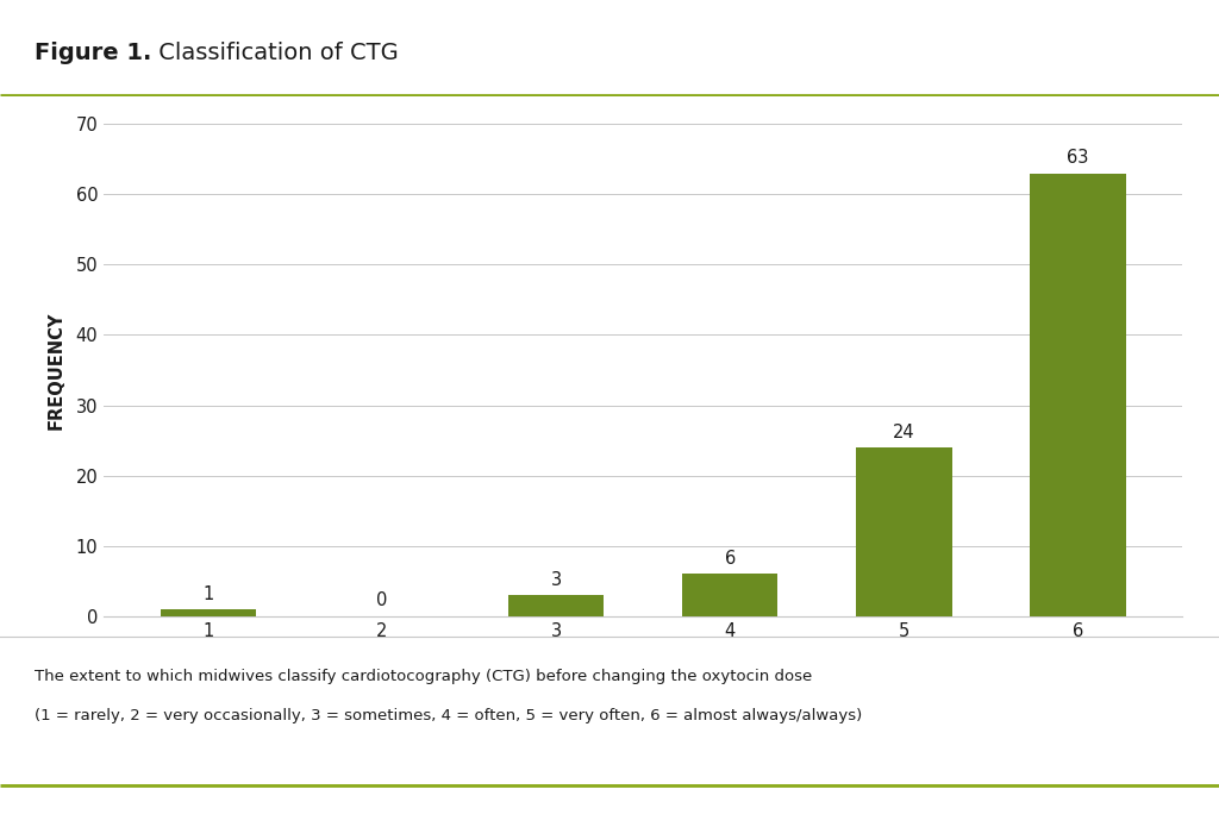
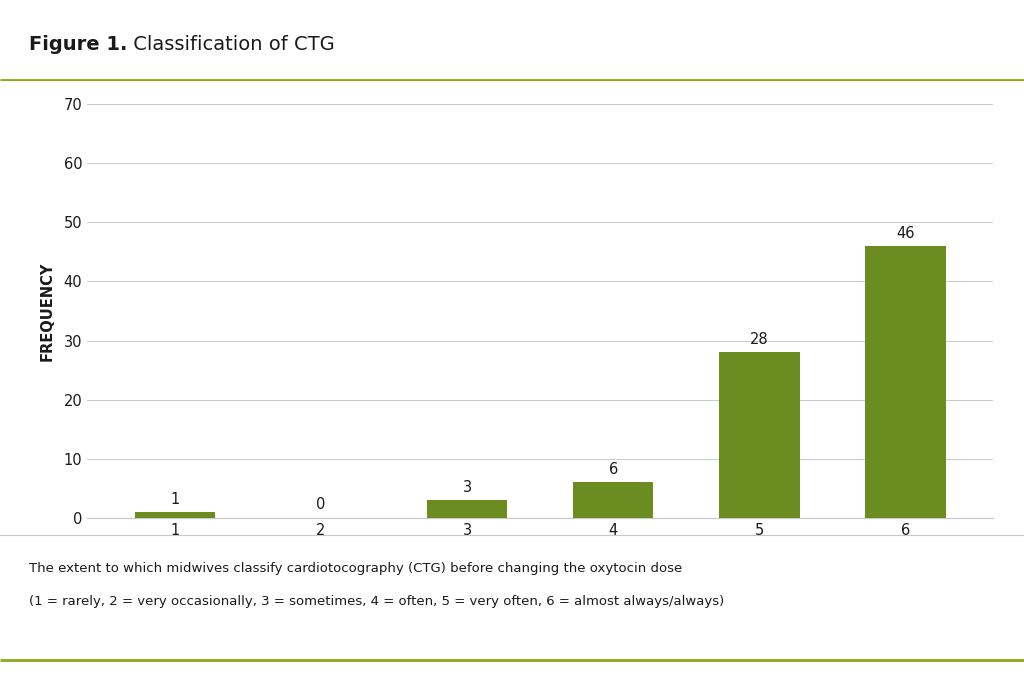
5: 24 -> 28
6: 63 -> 46
